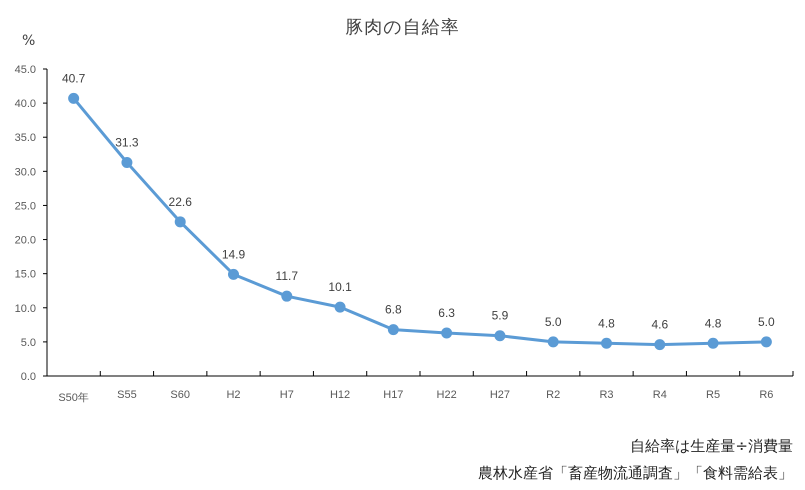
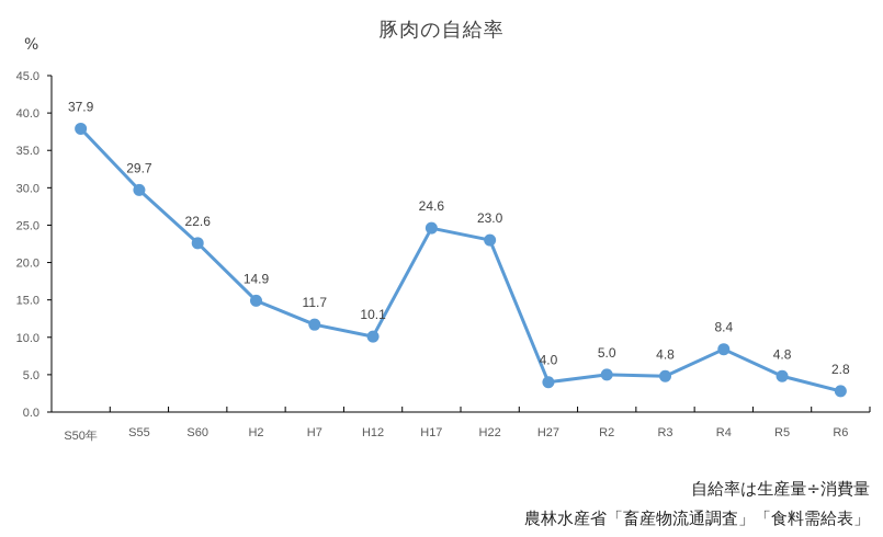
S50年: 40.7 -> 37.9
S55: 31.3 -> 29.7
H17: 6.8 -> 24.6
H22: 6.3 -> 23.0
H27: 5.9 -> 4.0
R4: 4.6 -> 8.4
R6: 5.0 -> 2.8
